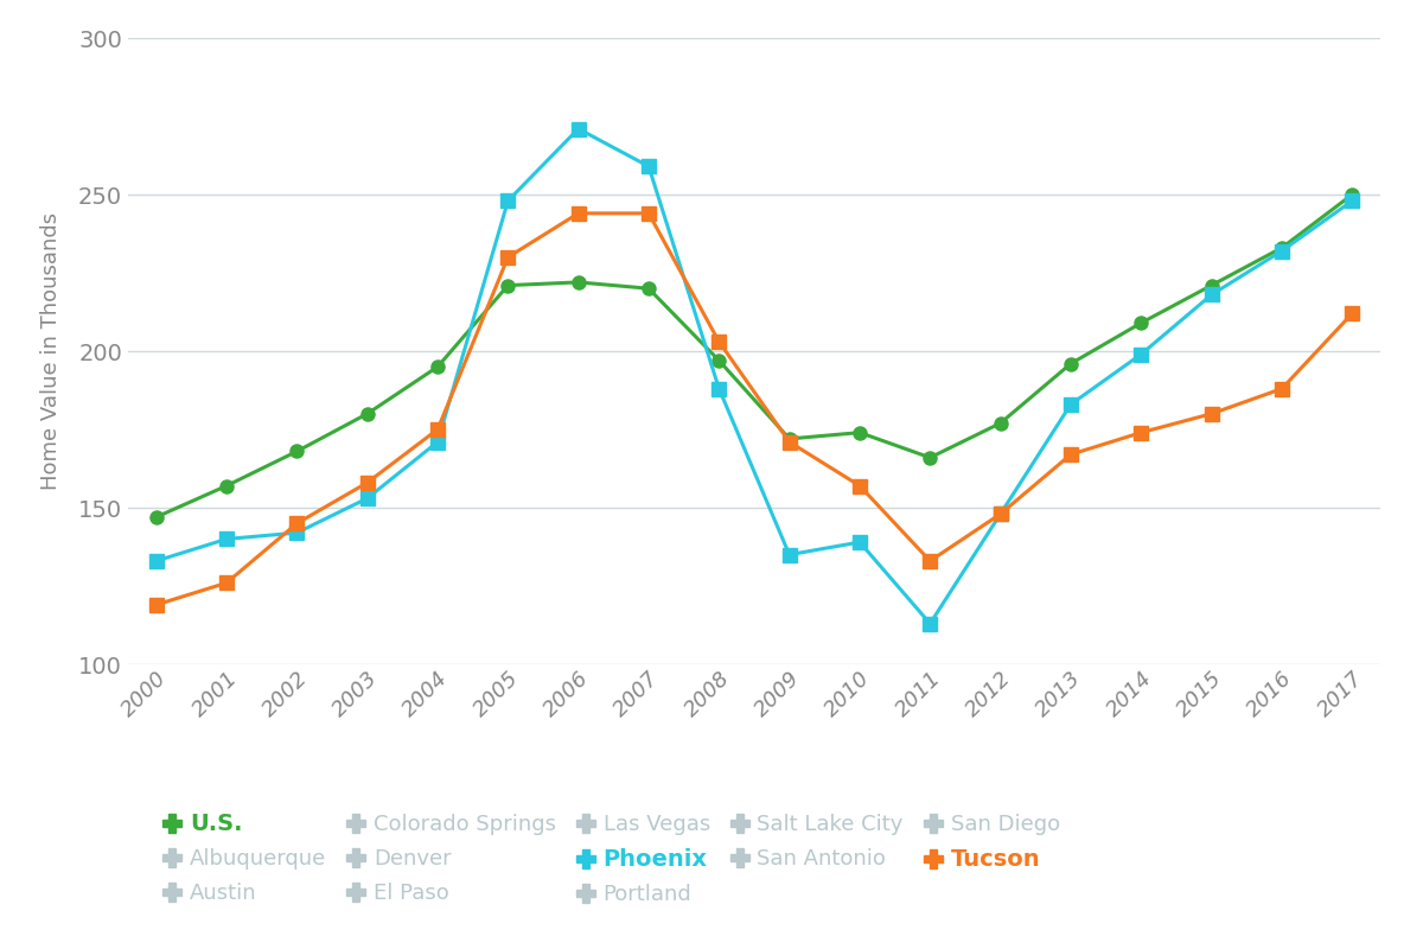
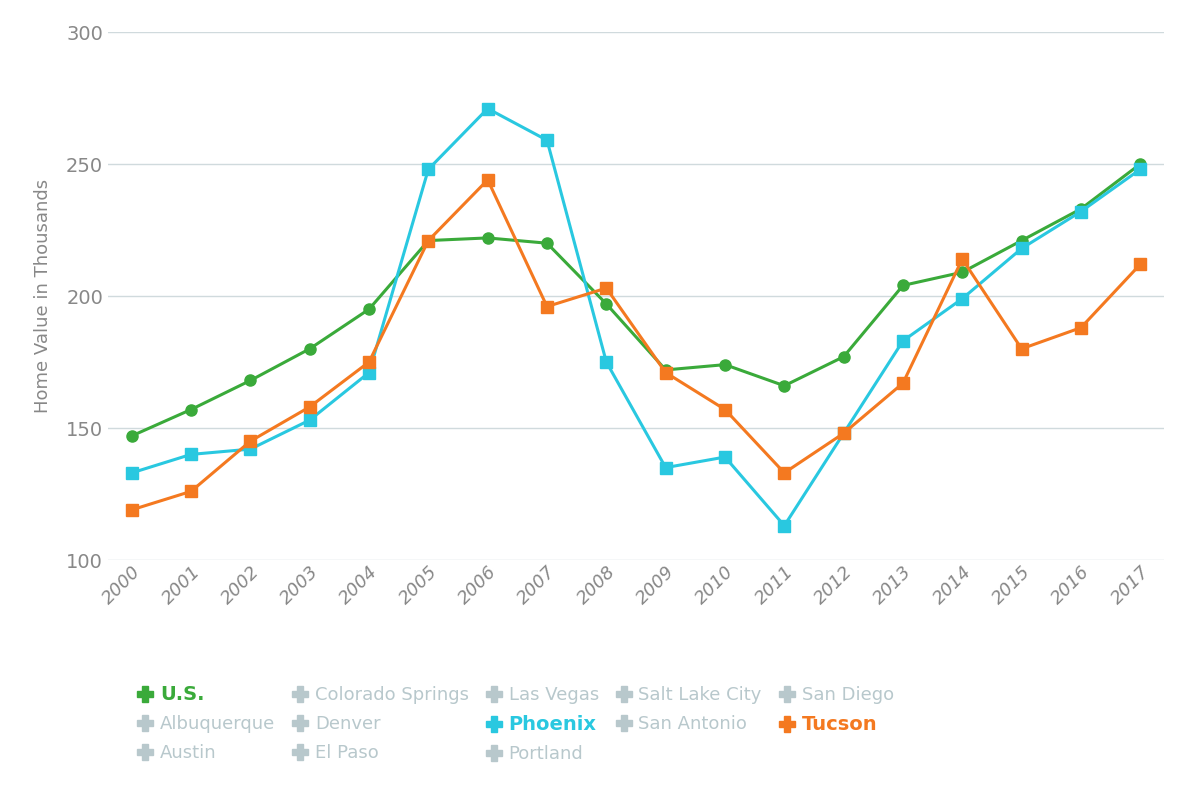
Tucson/2005: 230 -> 221
Tucson/2007: 244 -> 196
Phoenix/2008: 188 -> 175
U.S./2013: 196 -> 204
Tucson/2014: 174 -> 214
